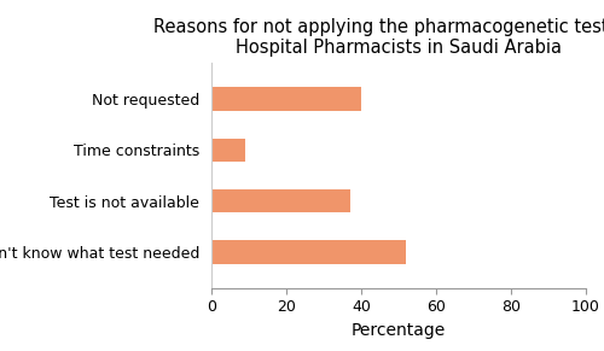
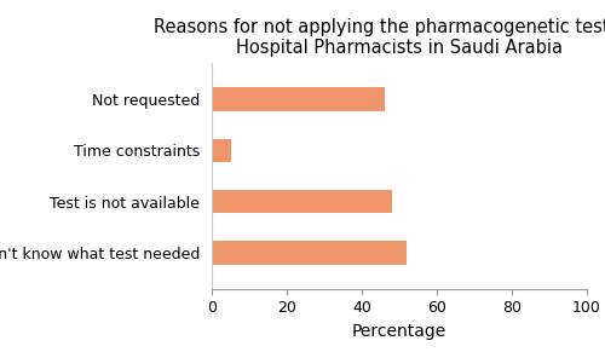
Not requested: 40 -> 46
Time constraints: 9 -> 5
Test is not available: 37 -> 48
